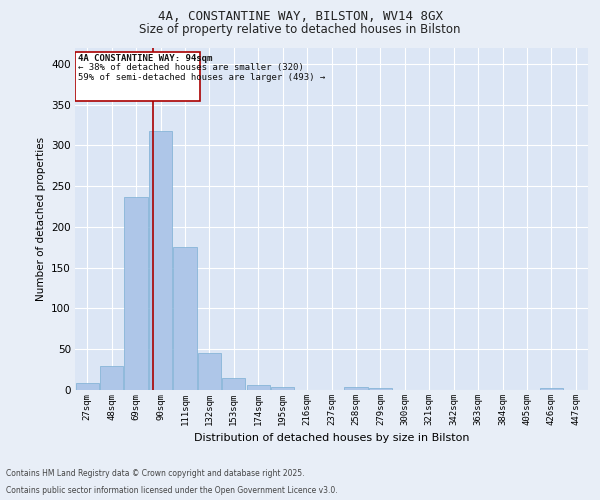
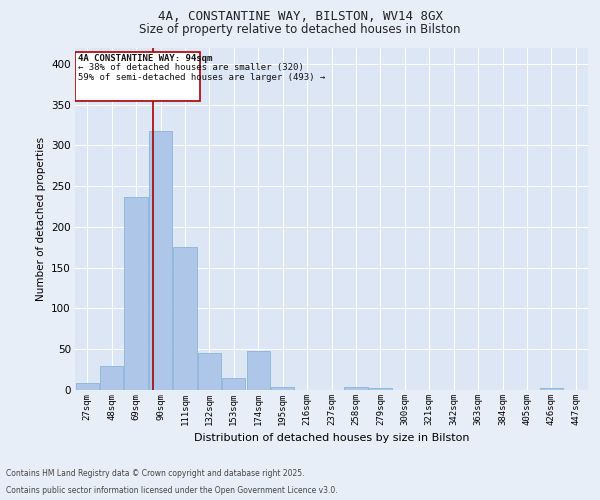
174sqm: 6 -> 48
